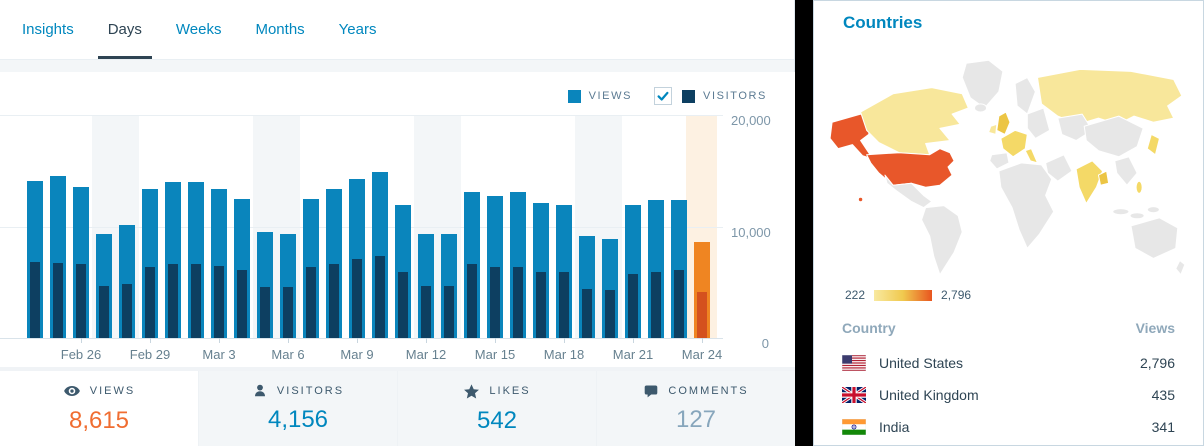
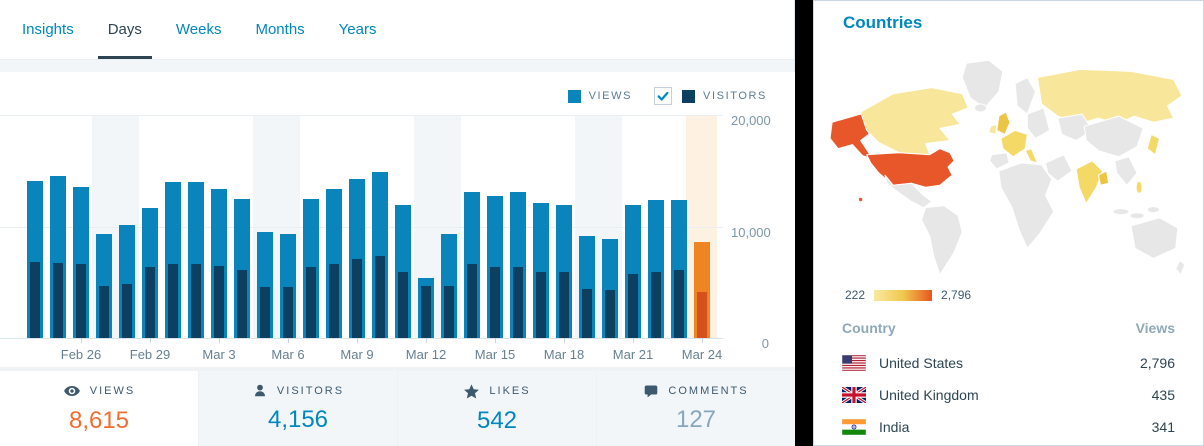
Views/Feb 29: 13400 -> 11700
Views/Mar 12: 9400 -> 5400
